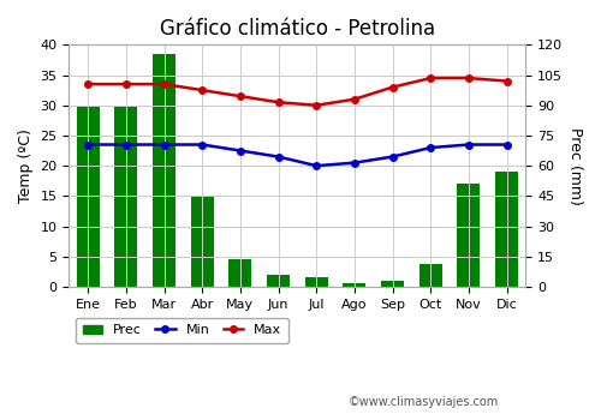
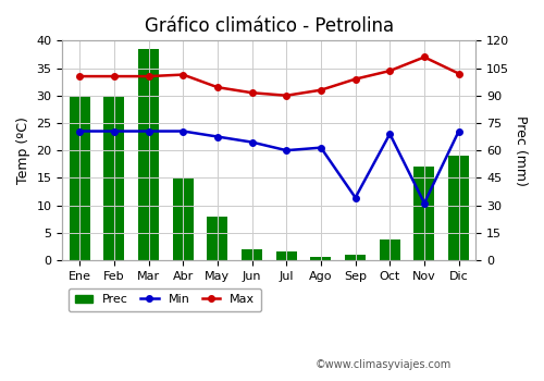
Max/Abr: 32.5 -> 33.8
Prec/May: 14 -> 24
Min/Sep: 21.5 -> 11.4
Min/Nov: 23.5 -> 10.4
Max/Nov: 34.5 -> 37.0
